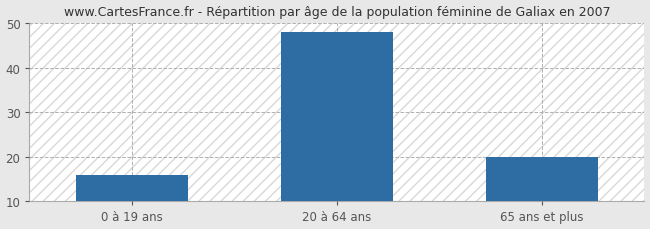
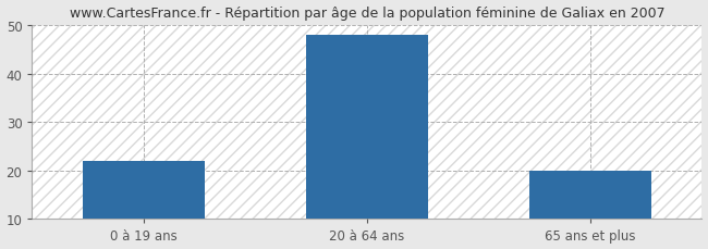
0 à 19 ans: 16 -> 22
